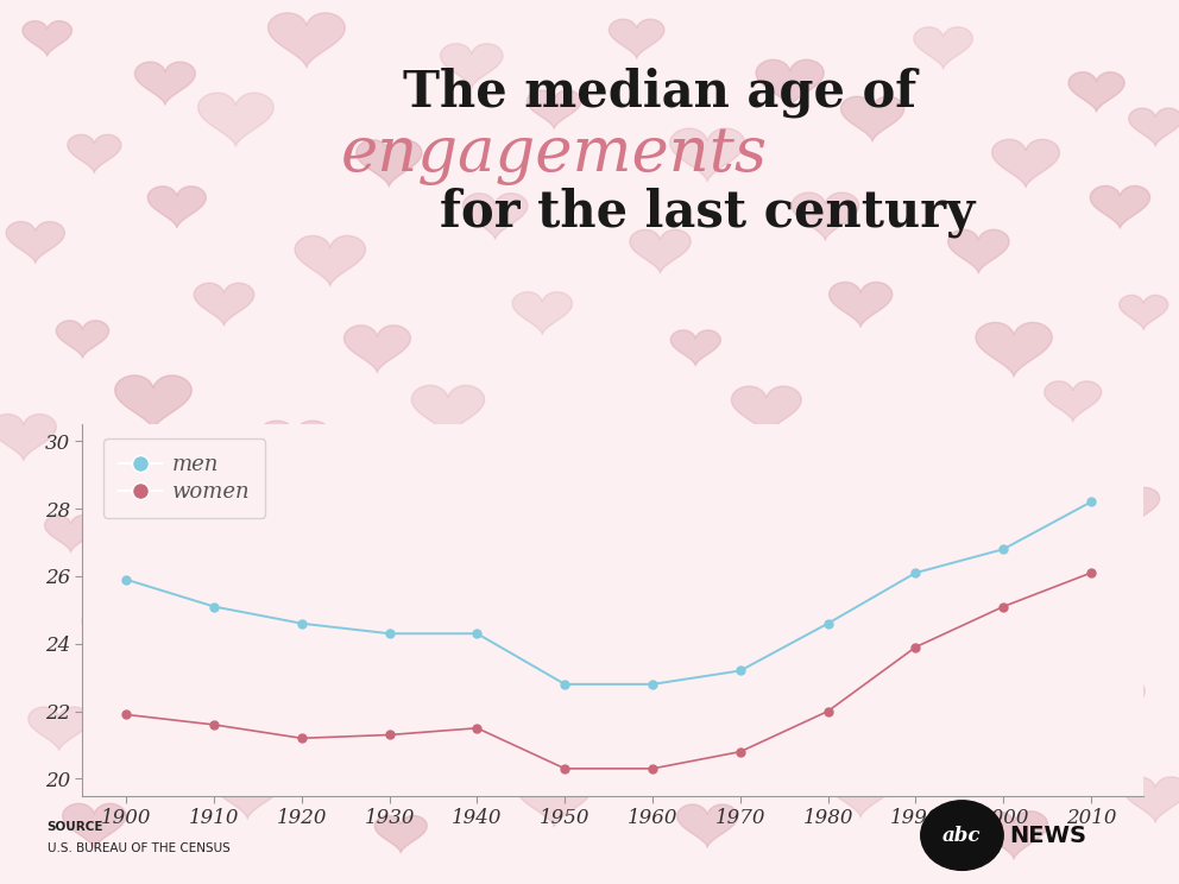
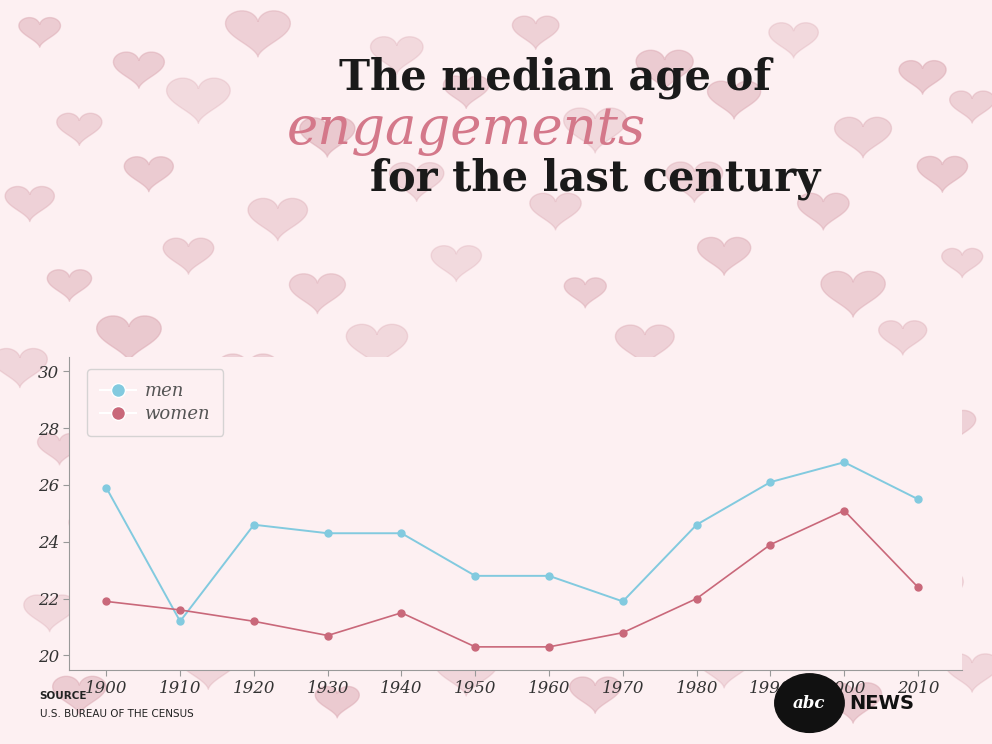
men/1910: 25.1 -> 21.2
women/1930: 21.3 -> 20.7
men/1970: 23.2 -> 21.9
men/2010: 28.2 -> 25.5
women/2010: 26.1 -> 22.4
